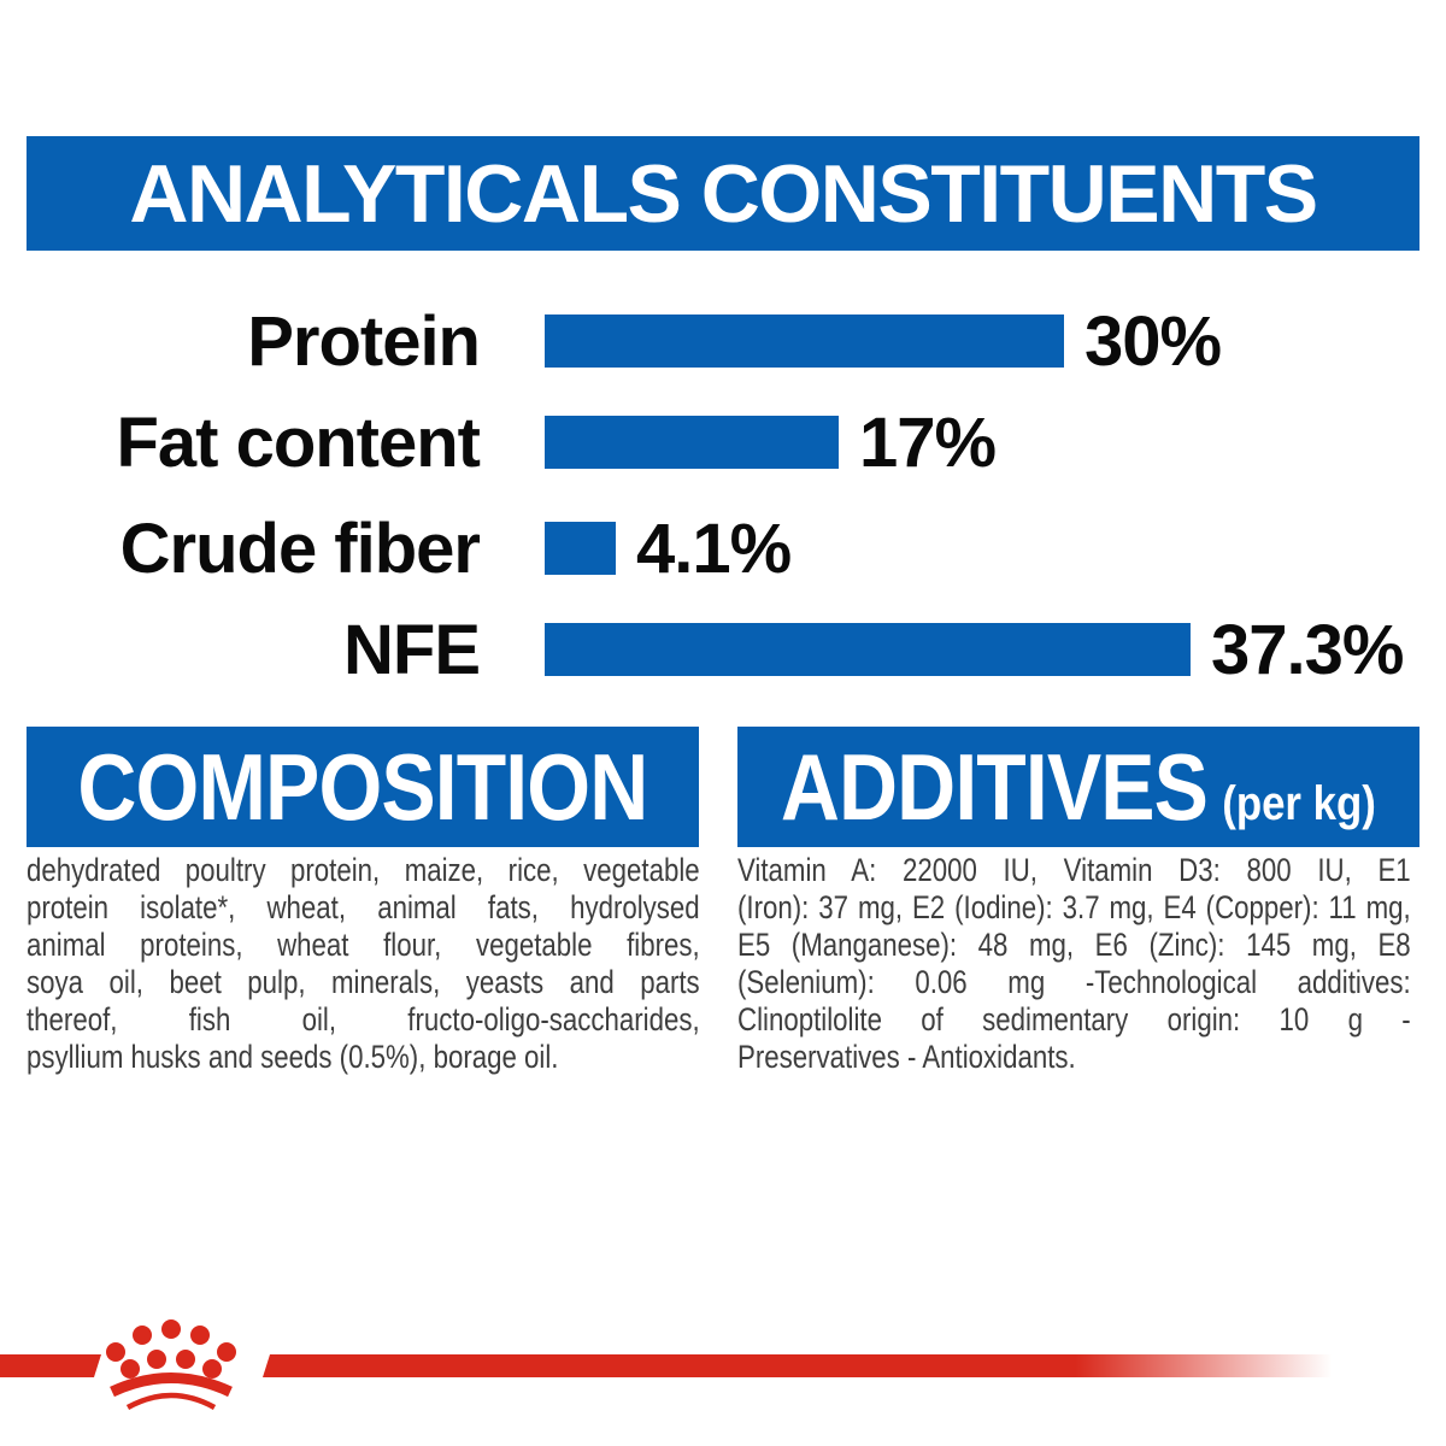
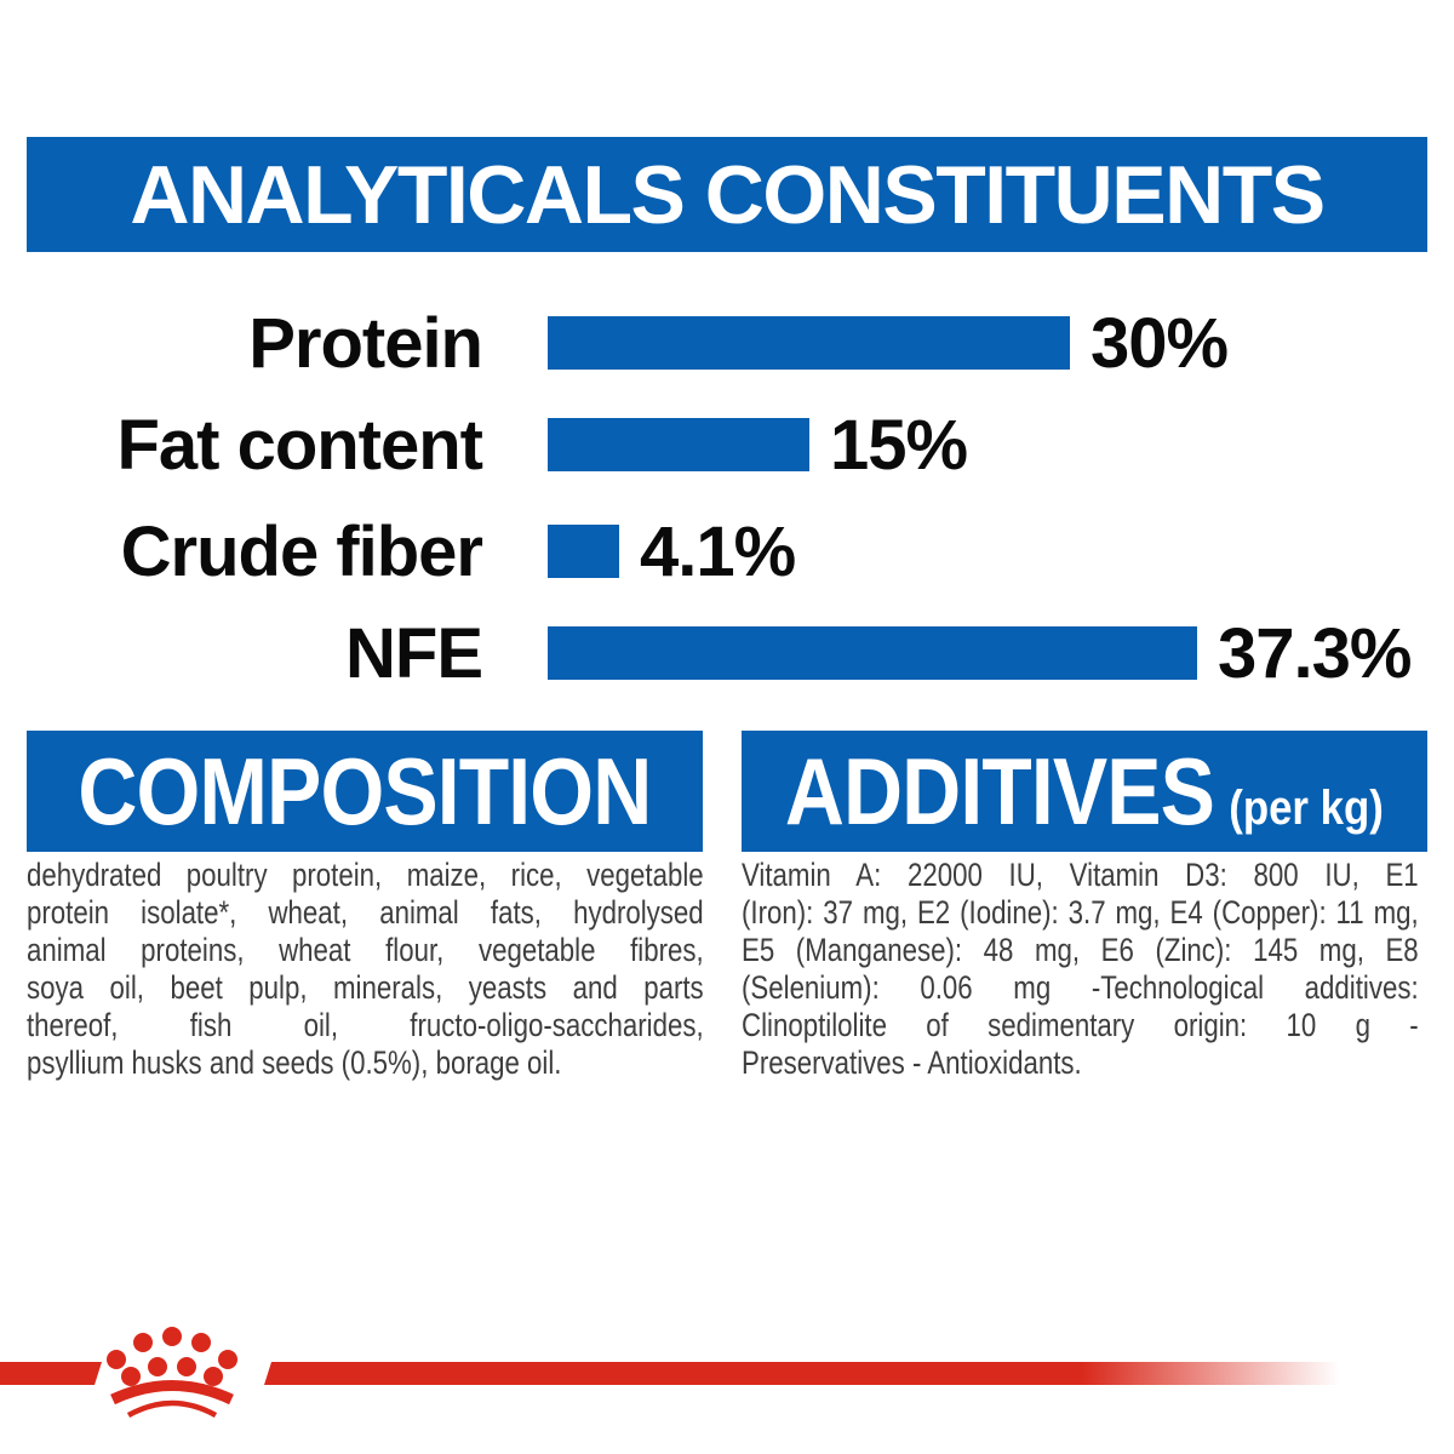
Fat content: 17% -> 15%
